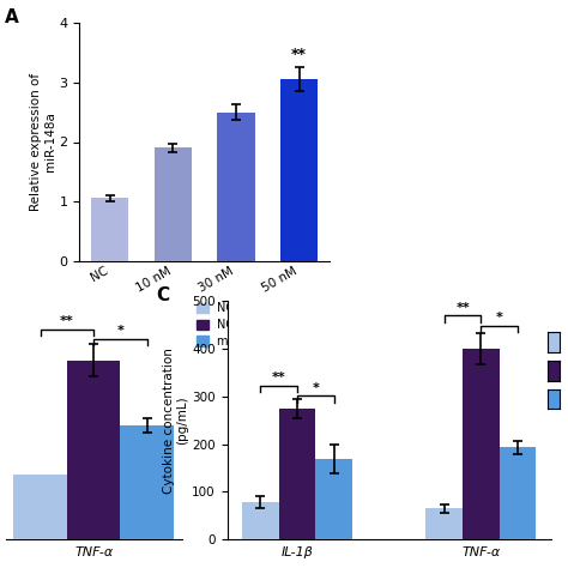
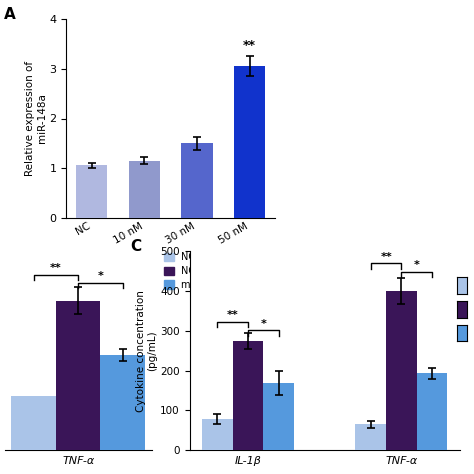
10 nM: 1.90 -> 1.15
30 nM: 2.50 -> 1.50
